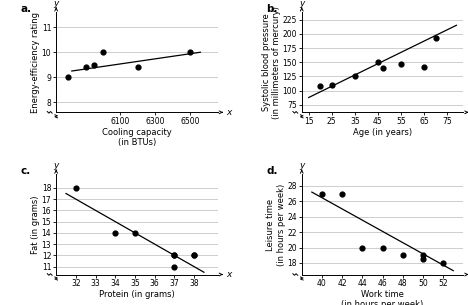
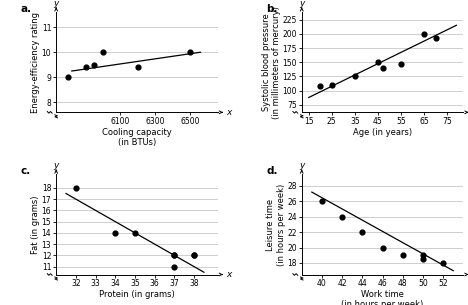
65: 142 -> 200
40: 27.0 -> 26.0
42: 27.0 -> 24.0
44: 20.0 -> 22.0
